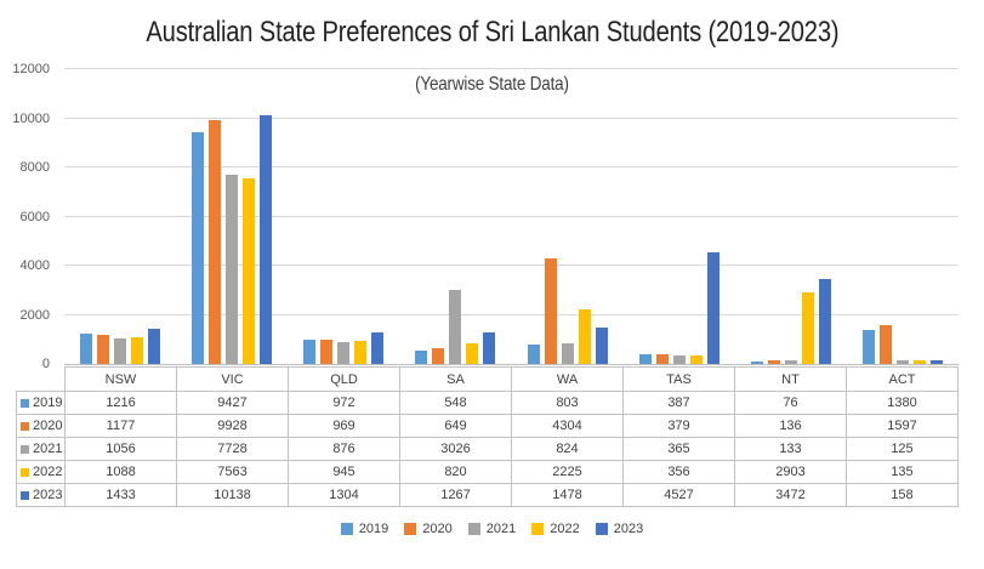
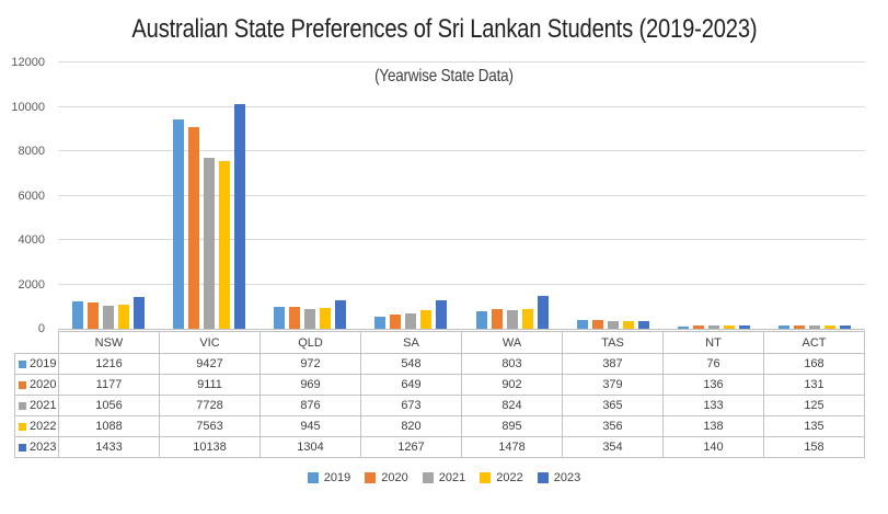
2020/VIC: 9928 -> 9111
2021/SA: 3026 -> 673
2020/WA: 4304 -> 902
2022/WA: 2225 -> 895
2023/TAS: 4527 -> 354
2022/NT: 2903 -> 138
2023/NT: 3472 -> 140
2019/ACT: 1380 -> 168
2020/ACT: 1597 -> 131
